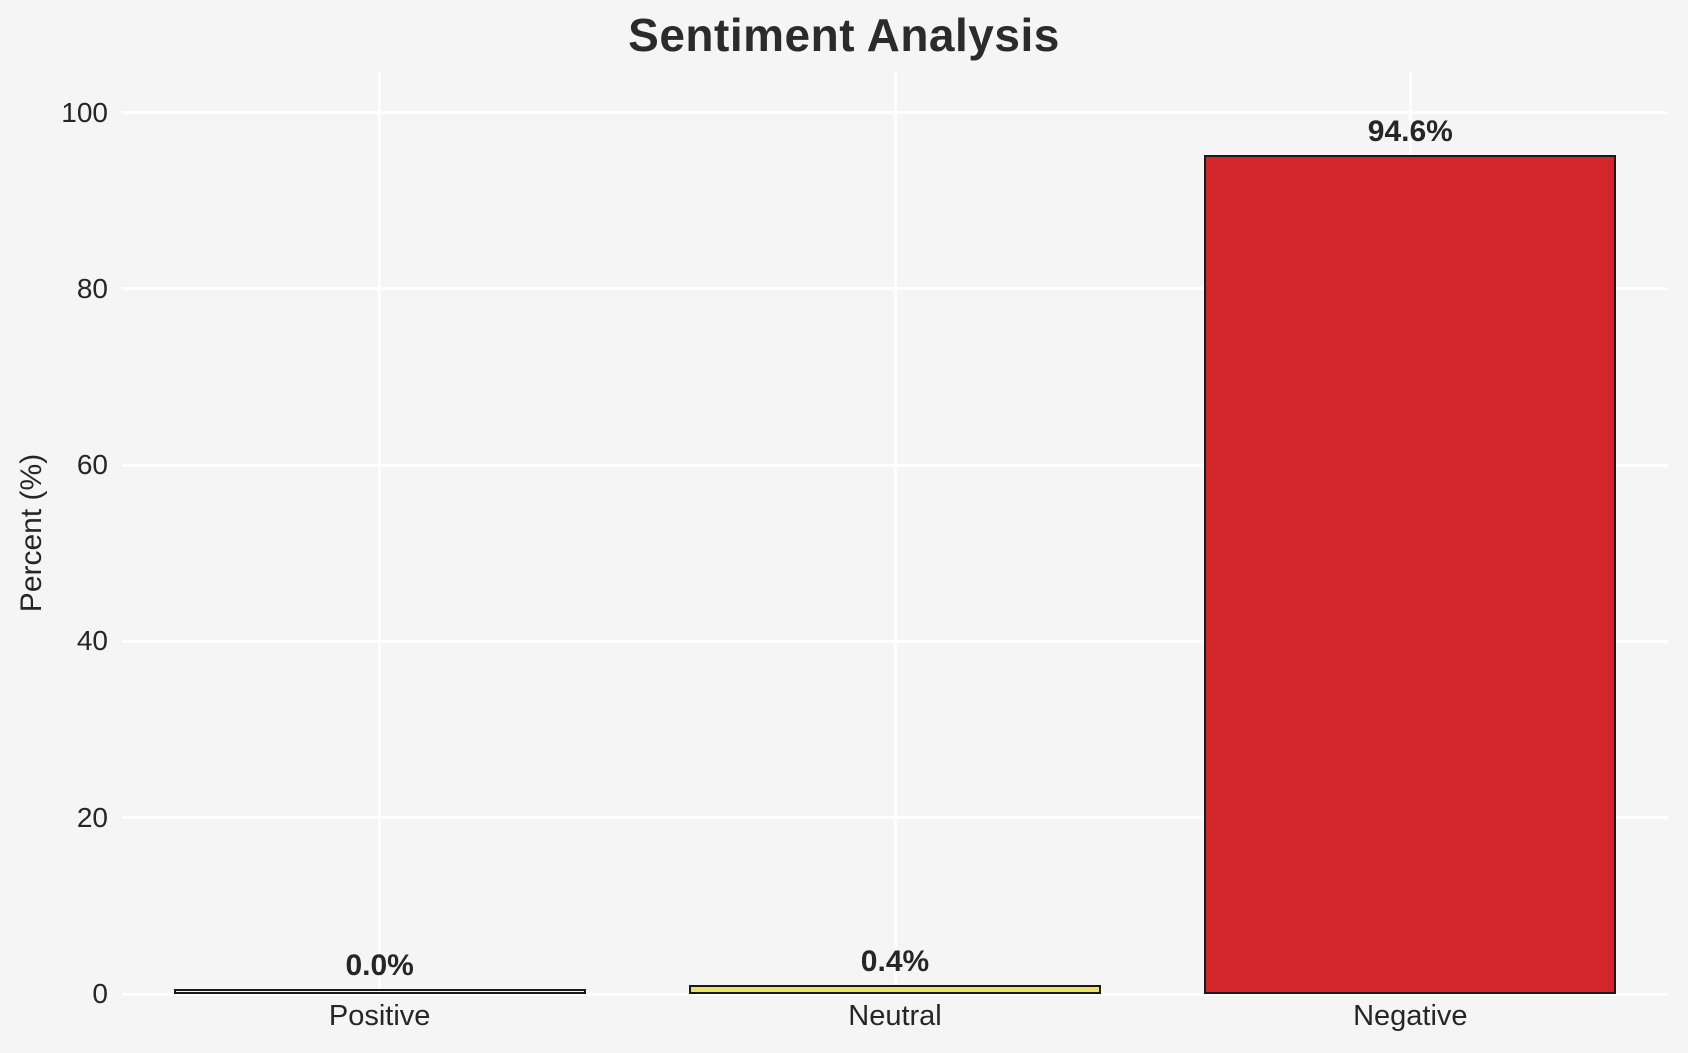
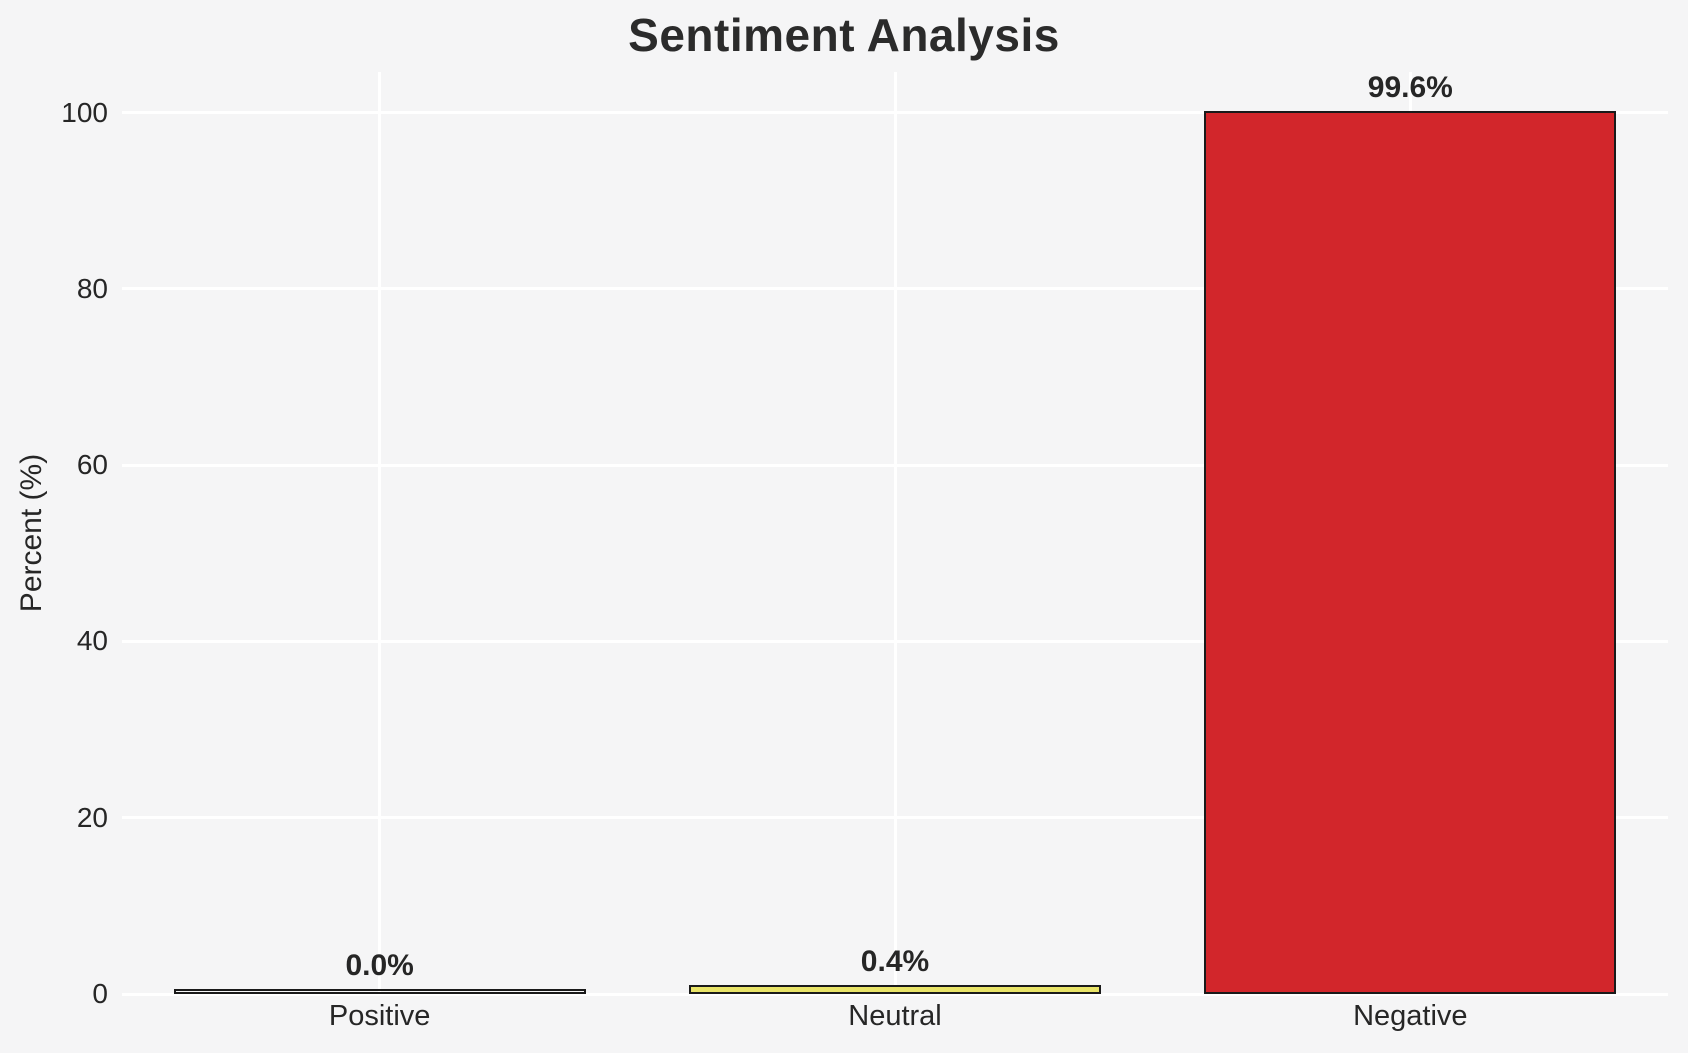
Negative: 94.6% -> 99.6%
